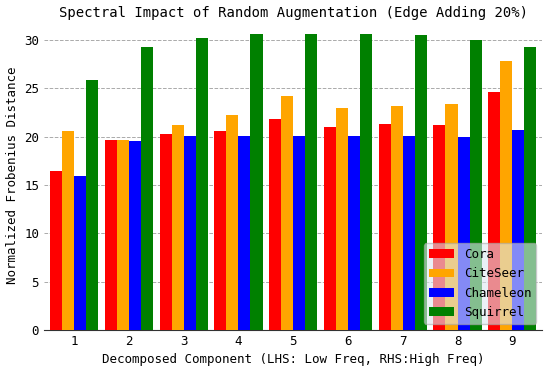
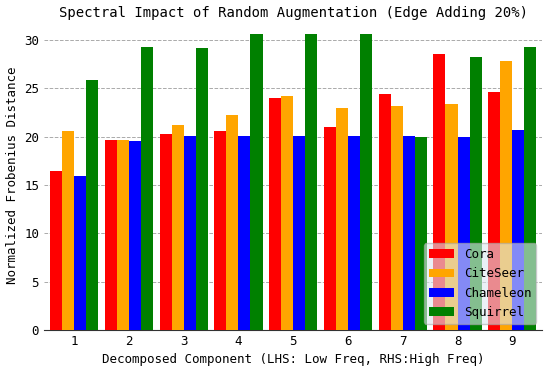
Squirrel/3: 30.2 -> 29.2
Cora/5: 21.8 -> 24.0
Cora/7: 21.3 -> 24.4
Squirrel/7: 30.5 -> 20.0
Cora/8: 21.2 -> 28.6
Squirrel/8: 30.0 -> 28.2
